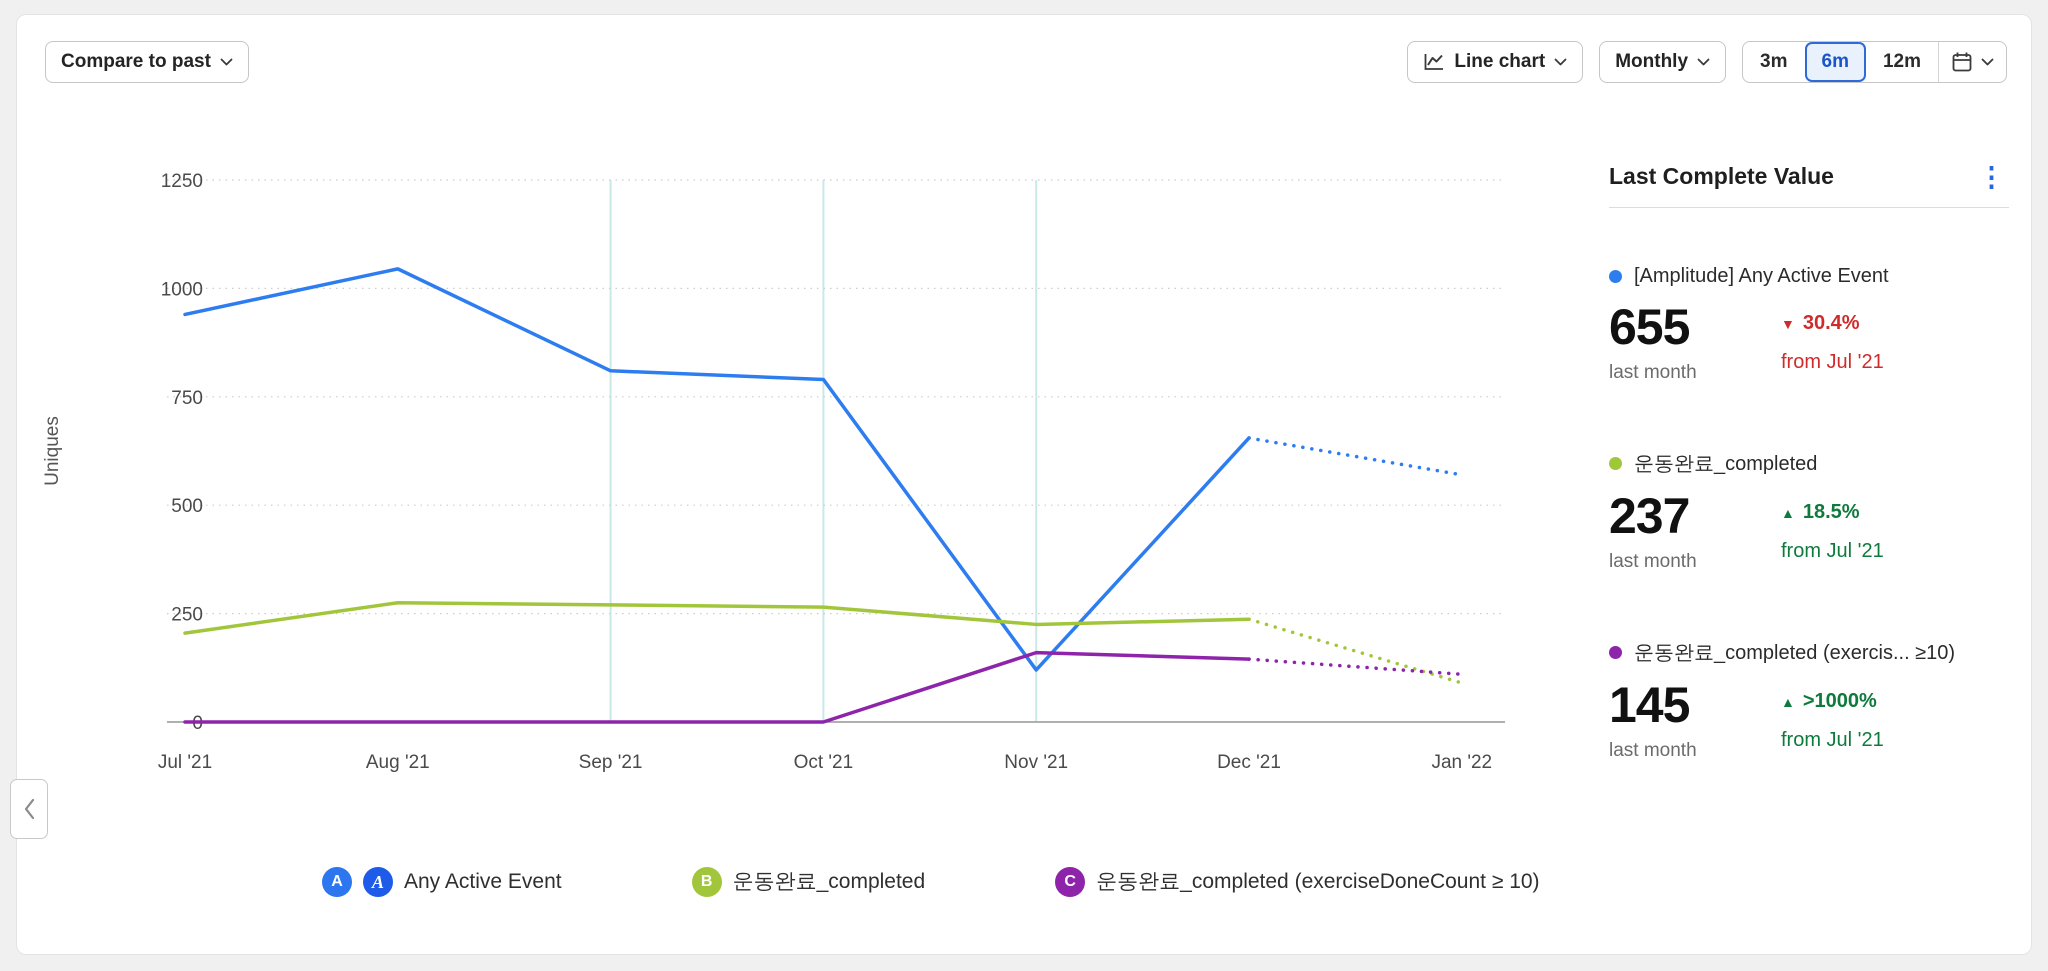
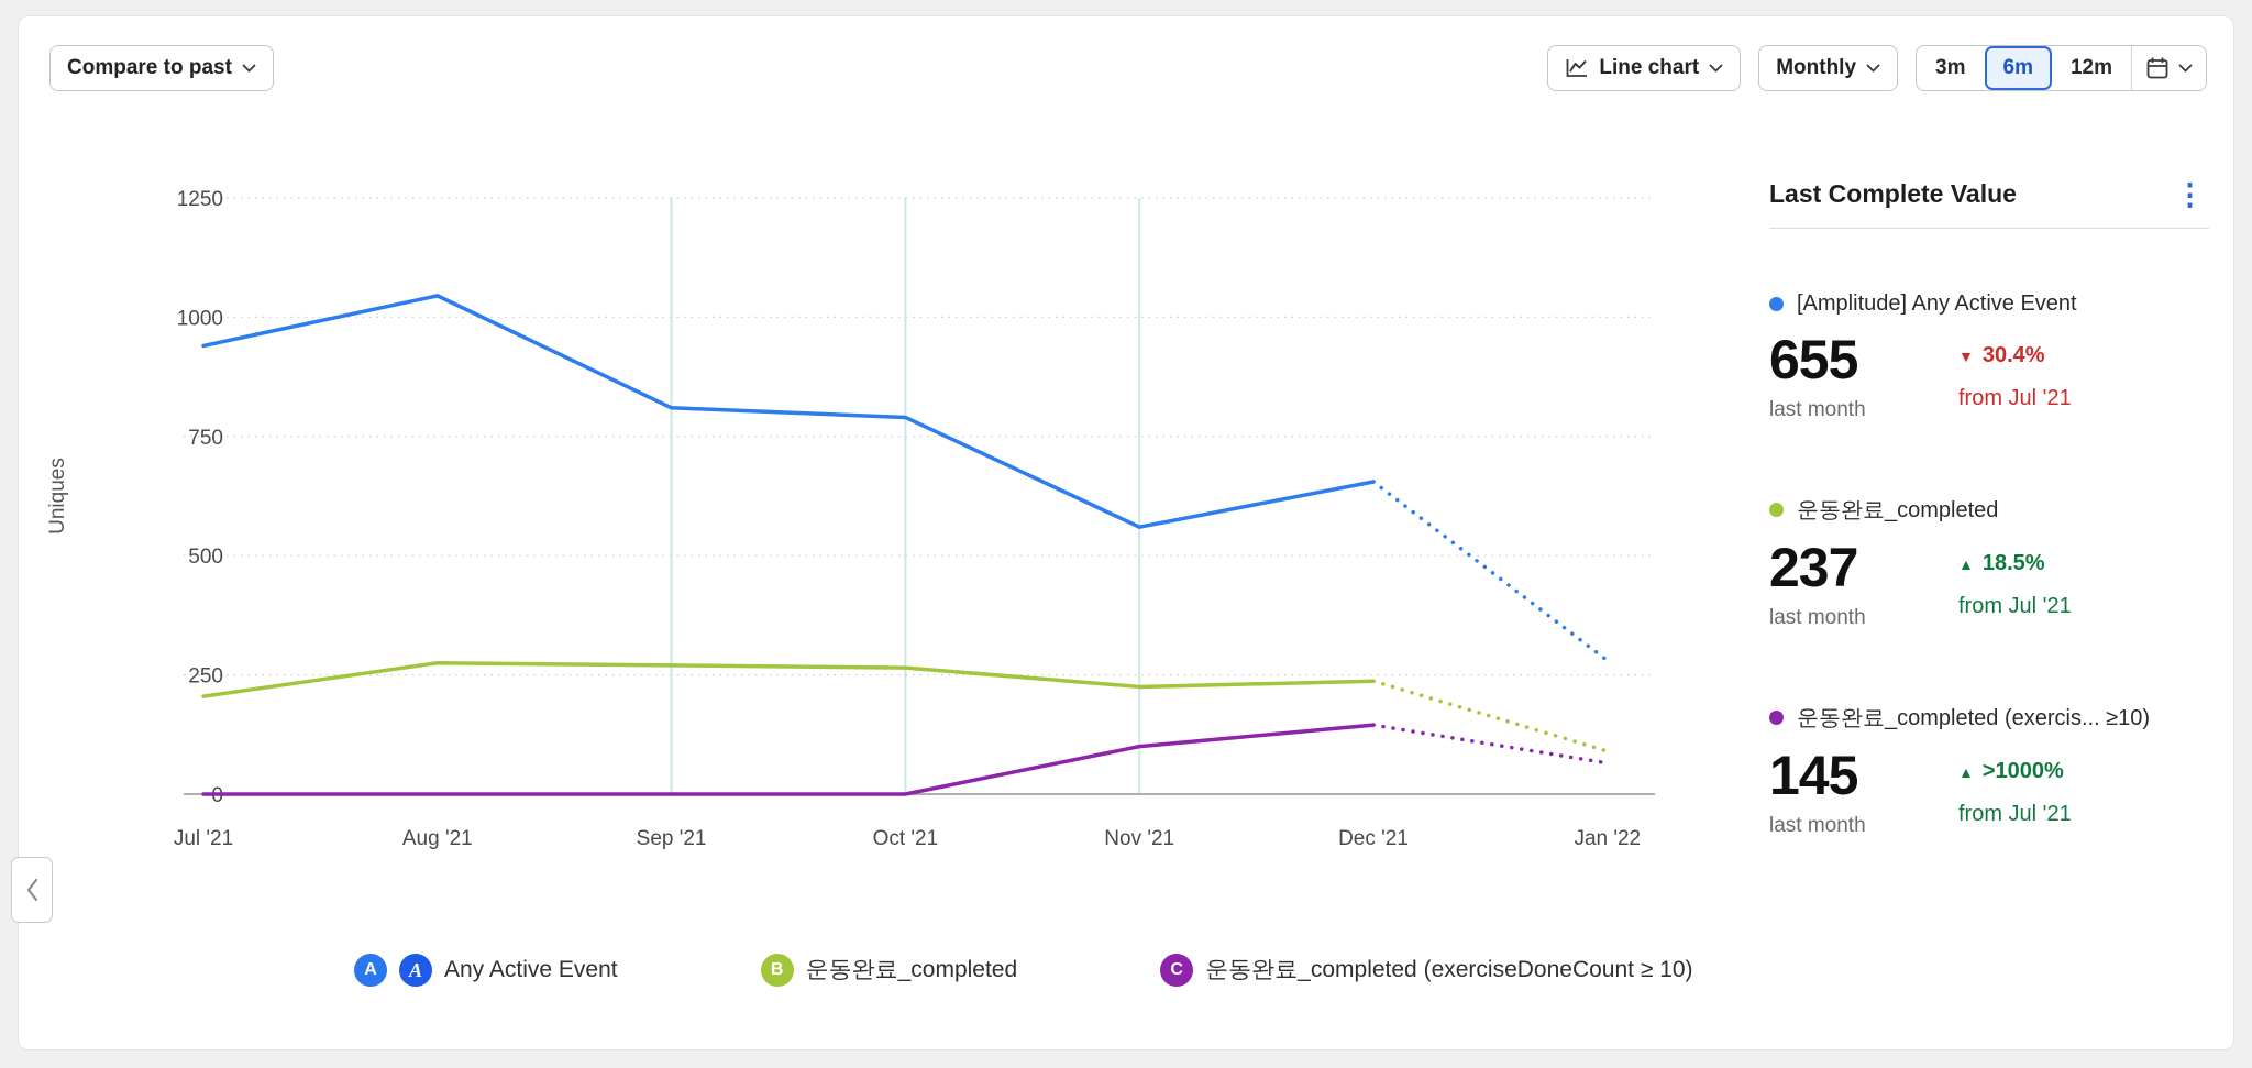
[Amplitude] Any Active Event/Nov '21: 120 -> 560
운동완료_completed (exerciseDoneCount ≥ 10)/Nov '21: 160 -> 100
[Amplitude] Any Active Event/Jan '22: 570 -> 280
운동완료_completed (exerciseDoneCount ≥ 10)/Jan '22: 110 -> 60
